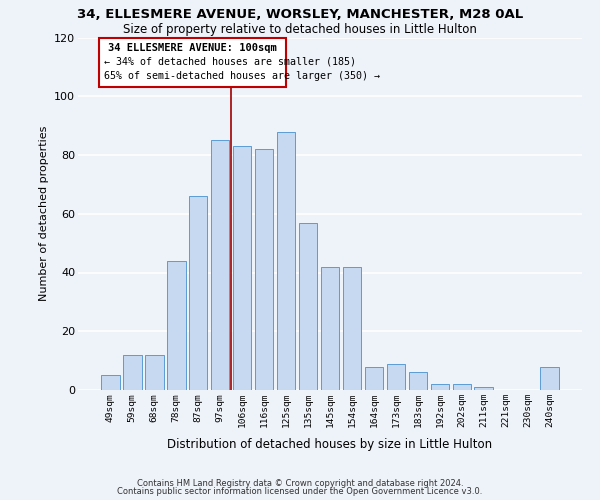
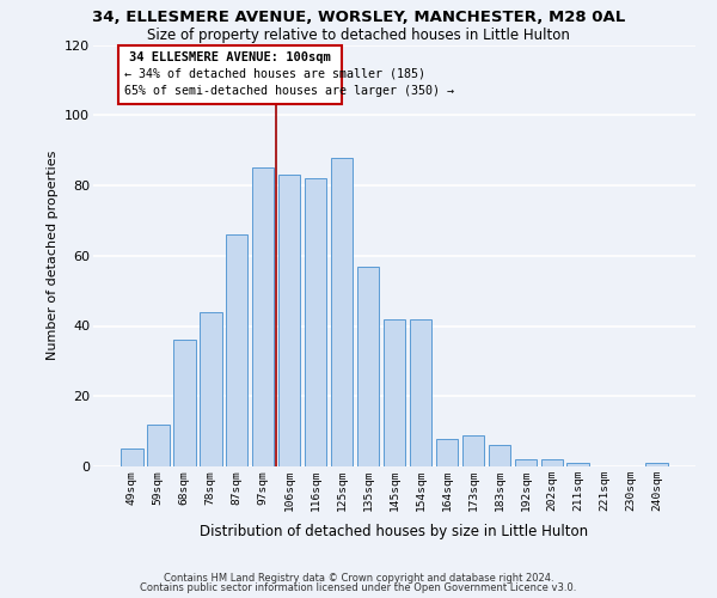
68sqm: 12 -> 36
240sqm: 8 -> 1
